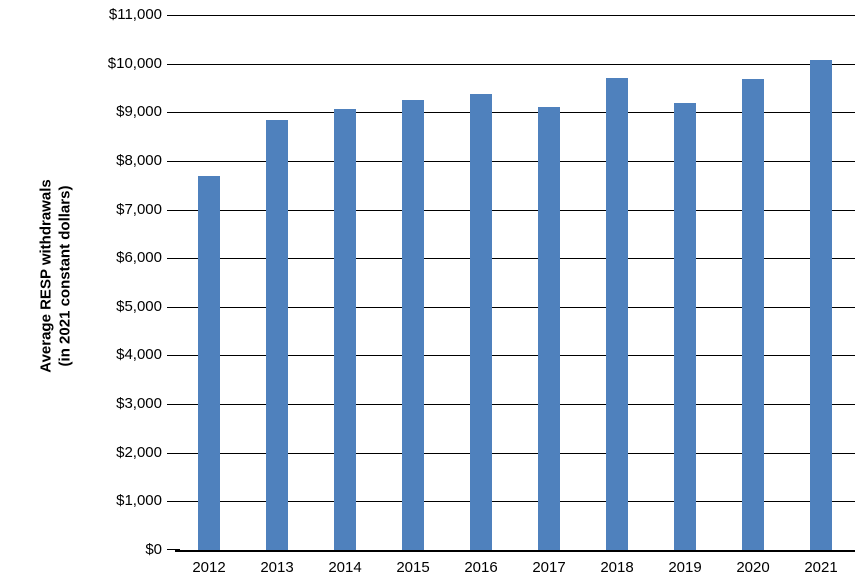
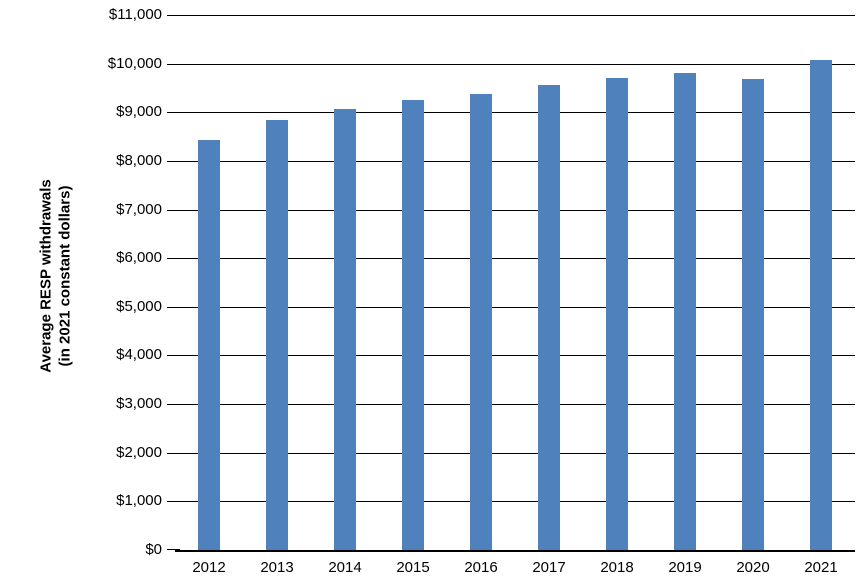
2012: $7700 -> $8400
2017: $9100 -> $9600
2019: $9200 -> $9800
